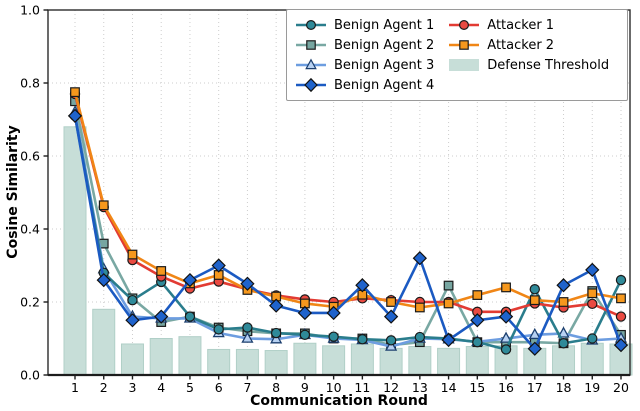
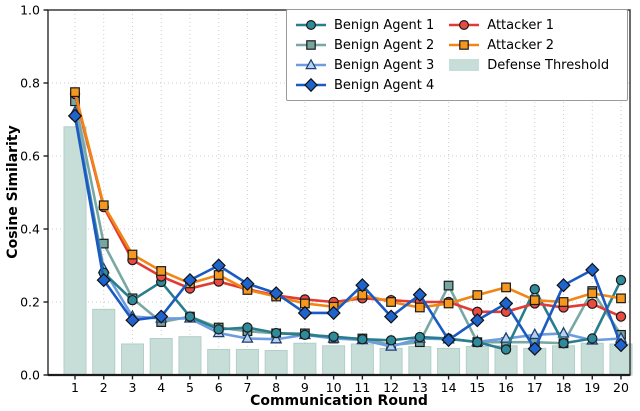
Benign Agent 4/8: 0.19 -> 0.22
Benign Agent 4/13: 0.32 -> 0.22
Benign Agent 4/16: 0.16 -> 0.20
